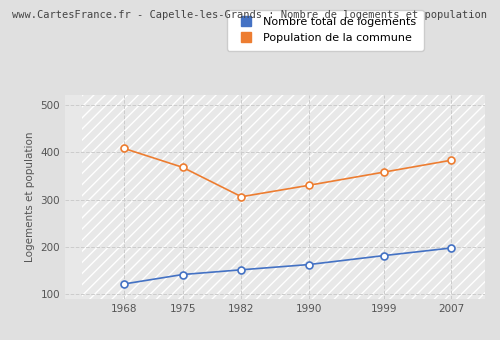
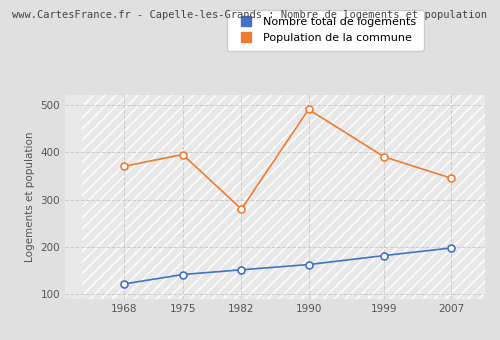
Population de la commune/1968: 408 -> 370
Population de la commune/1975: 368 -> 395
Population de la commune/1982: 306 -> 280
Population de la commune/1990: 330 -> 490
Population de la commune/1999: 358 -> 390
Population de la commune/2007: 383 -> 345
